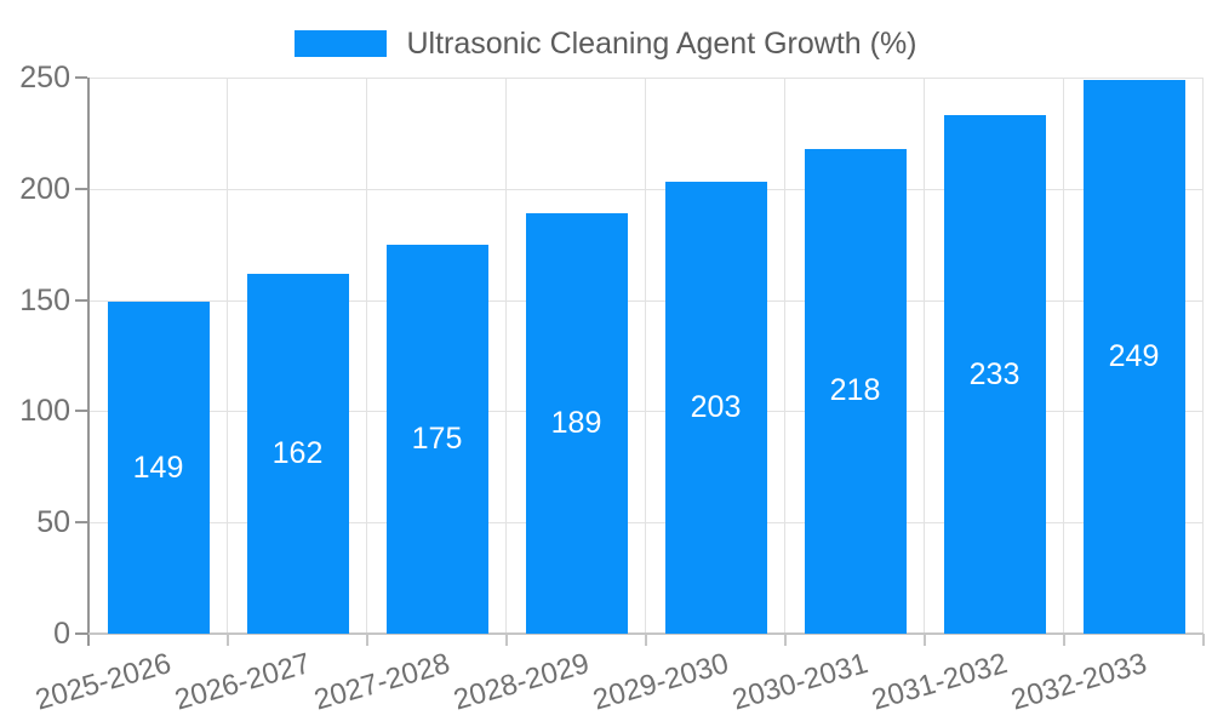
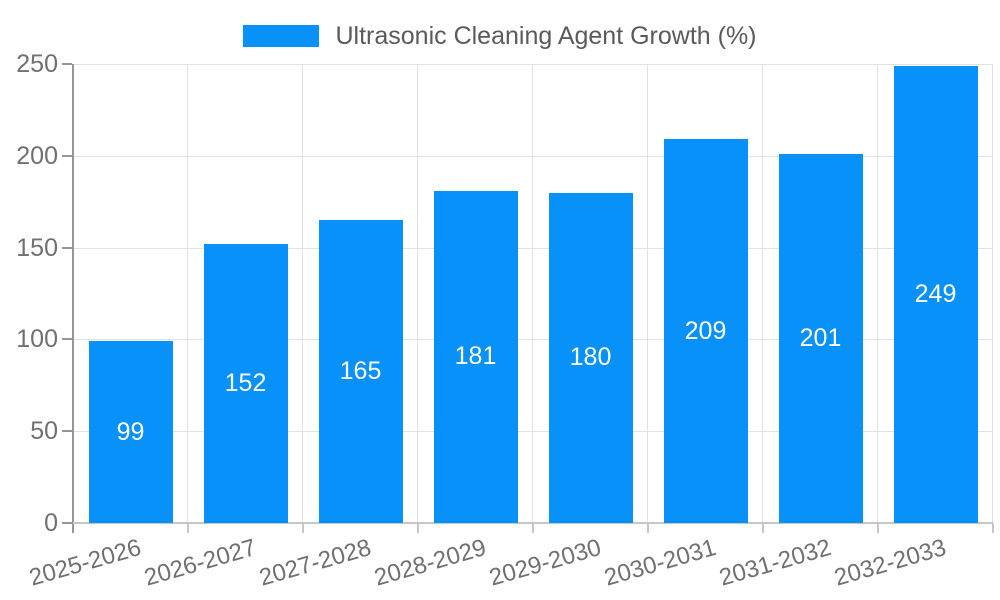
2025-2026: 149 -> 99
2026-2027: 162 -> 152
2027-2028: 175 -> 165
2028-2029: 189 -> 181
2029-2030: 203 -> 180
2030-2031: 218 -> 209
2031-2032: 233 -> 201
